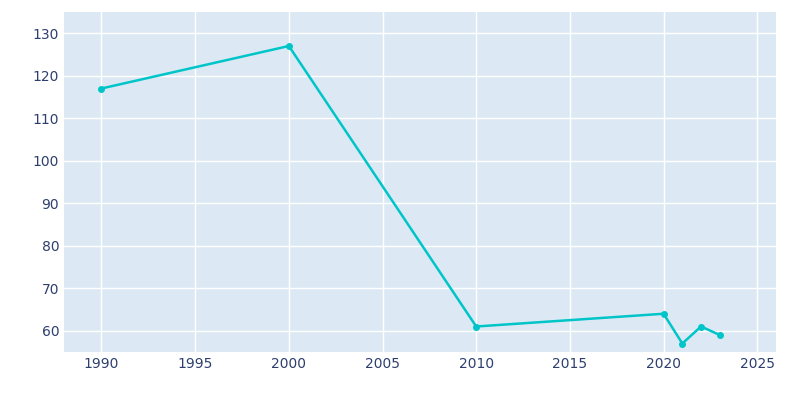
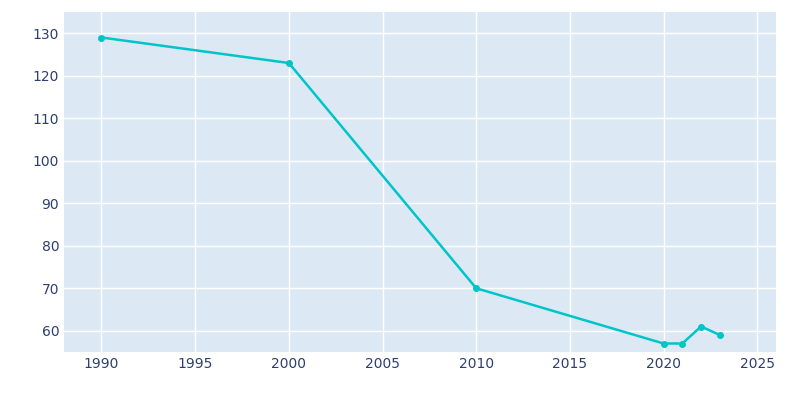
1990: 117 -> 129
2000: 127 -> 123
2010: 61 -> 70
2020: 64 -> 57
